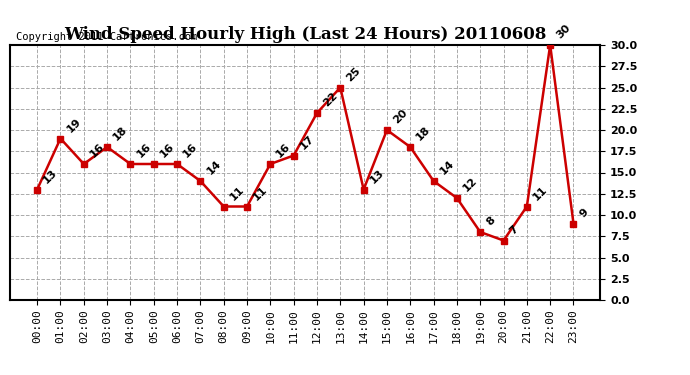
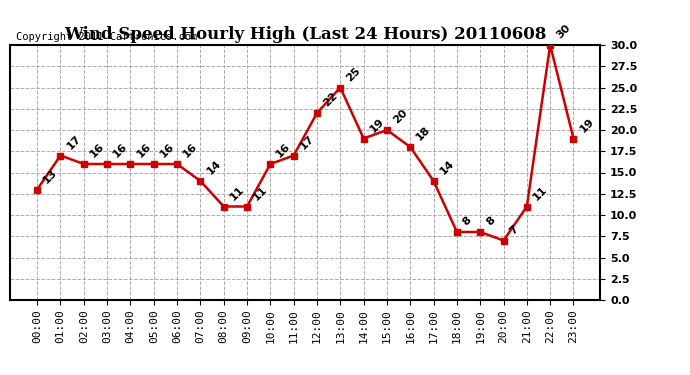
01:00: 19 -> 17
03:00: 18 -> 16
14:00: 13 -> 19
18:00: 12 -> 8
23:00: 9 -> 19
